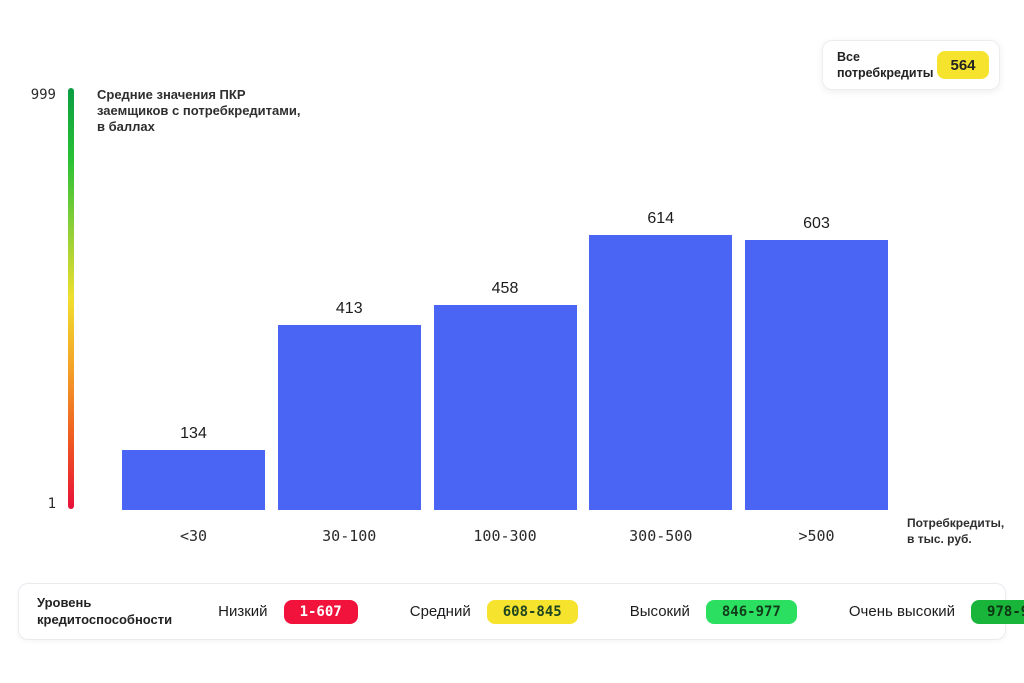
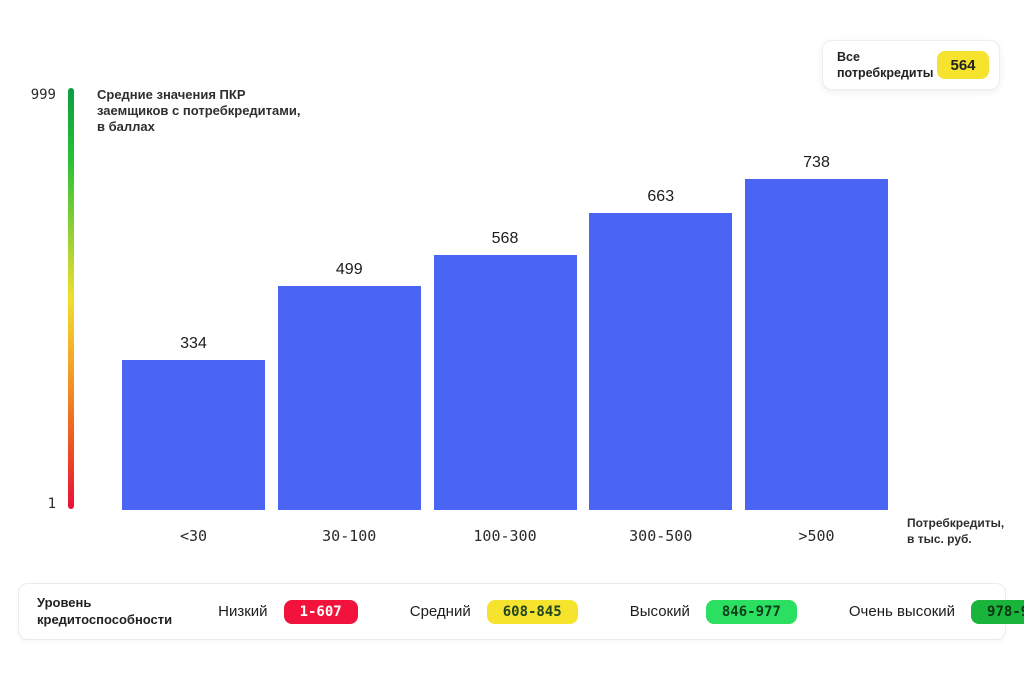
<30: 134 -> 334
30-100: 413 -> 499
100-300: 458 -> 568
300-500: 614 -> 663
>500: 603 -> 738
